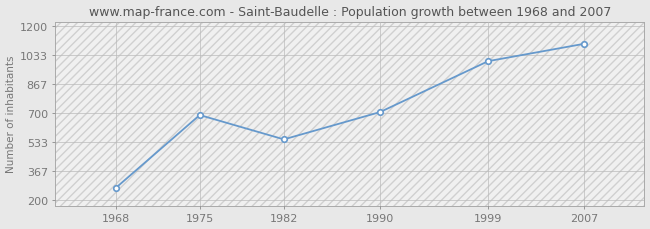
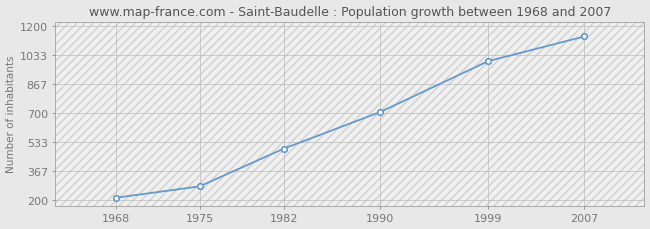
1968: 270 -> 210
1975: 690 -> 280
1982: 550 -> 500
2007: 1100 -> 1140
